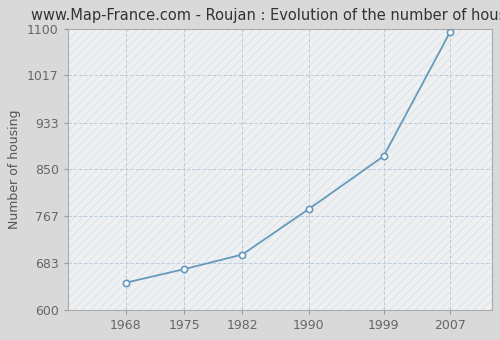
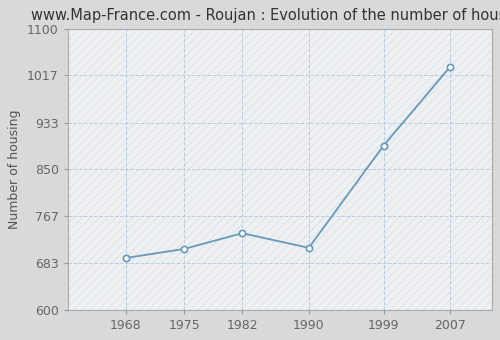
1968: 648 -> 692
1975: 672 -> 708
1982: 698 -> 736
1990: 779 -> 710
1999: 873 -> 892
2007: 1094 -> 1032
